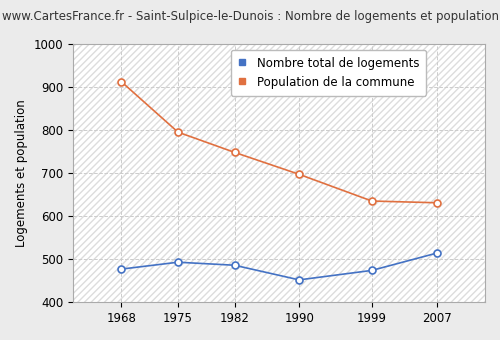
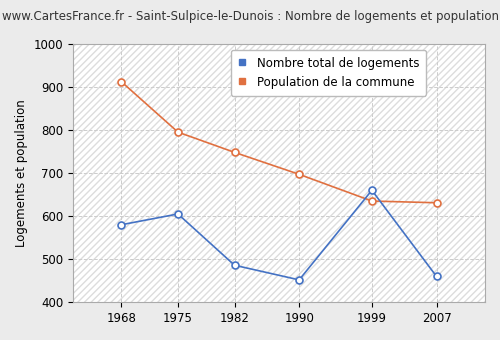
Nombre total de logements/1968: 477 -> 580
Nombre total de logements/1975: 493 -> 605
Nombre total de logements/1999: 474 -> 660
Nombre total de logements/2007: 514 -> 460
